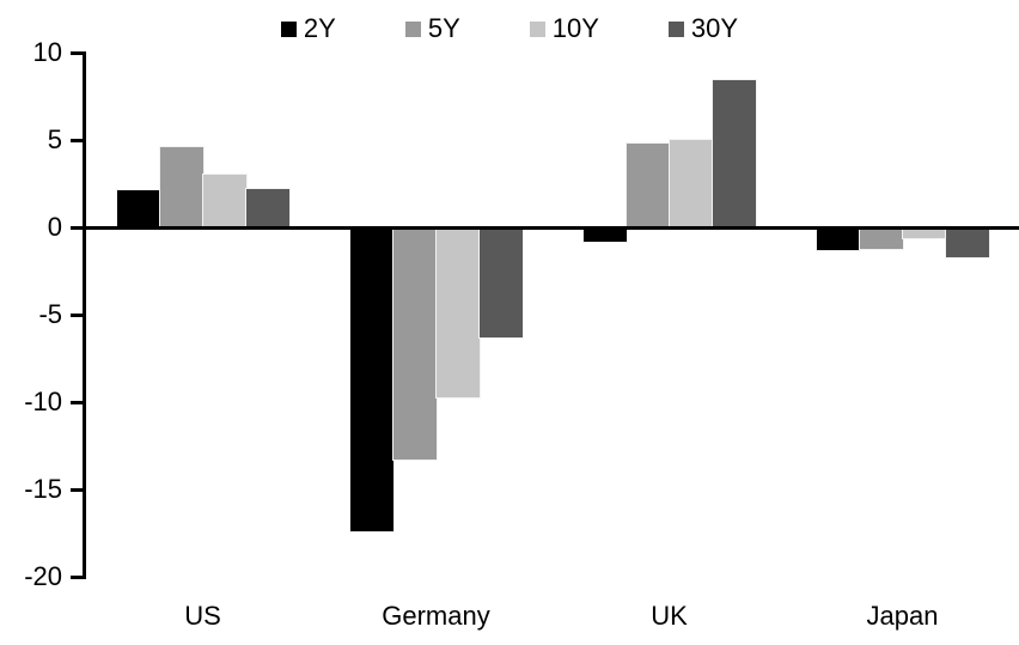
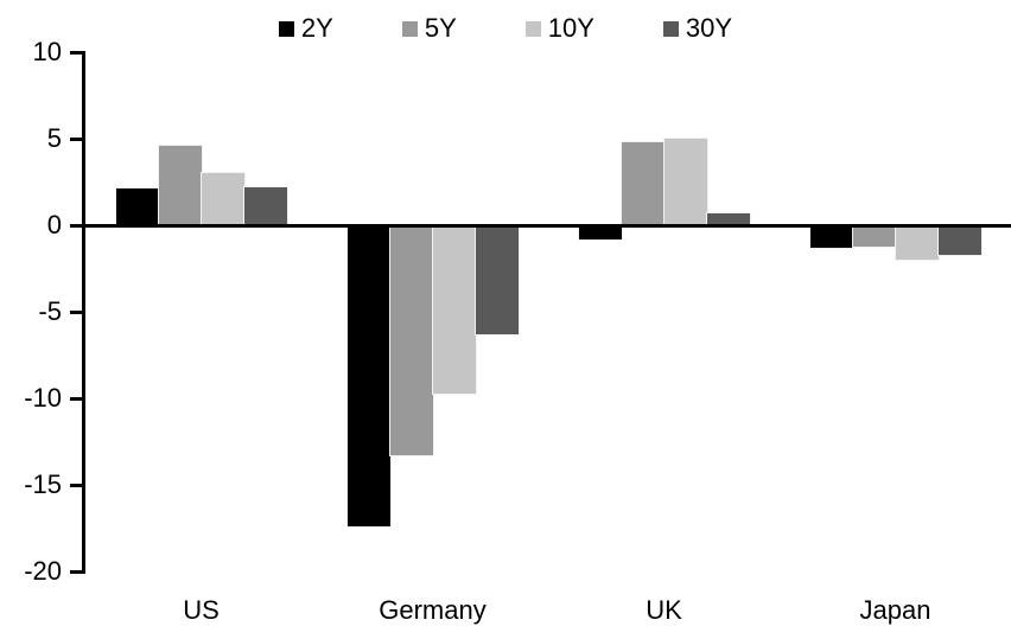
30Y/UK: 8.4 -> 0.7
10Y/Japan: -0.6 -> -2.0
